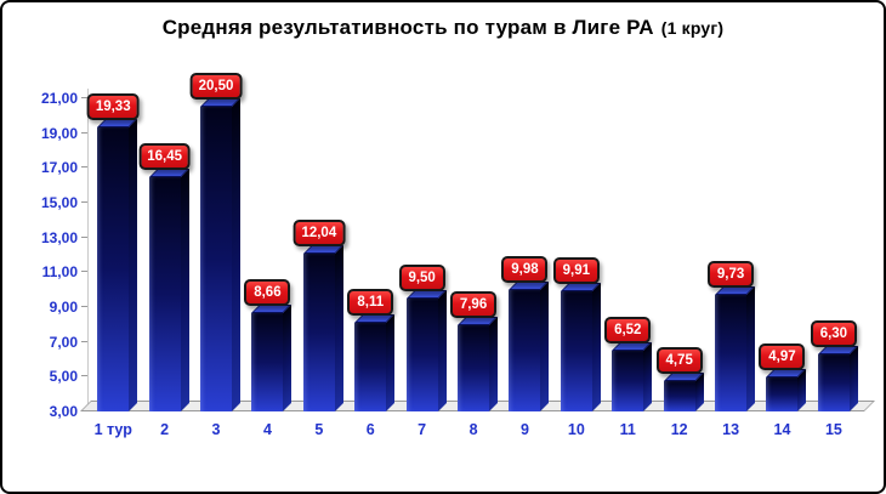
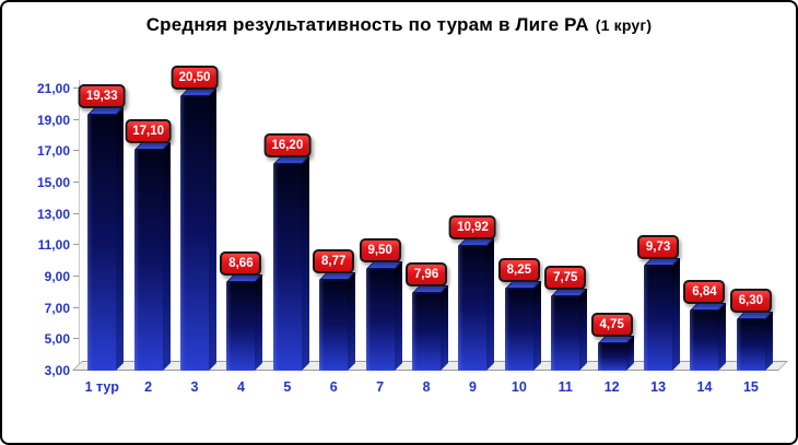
2: 16,45 -> 17,10
5: 12,04 -> 16,20
6: 8,11 -> 8,77
9: 9,98 -> 10,92
10: 9,91 -> 8,25
11: 6,52 -> 7,75
14: 4,97 -> 6,84
